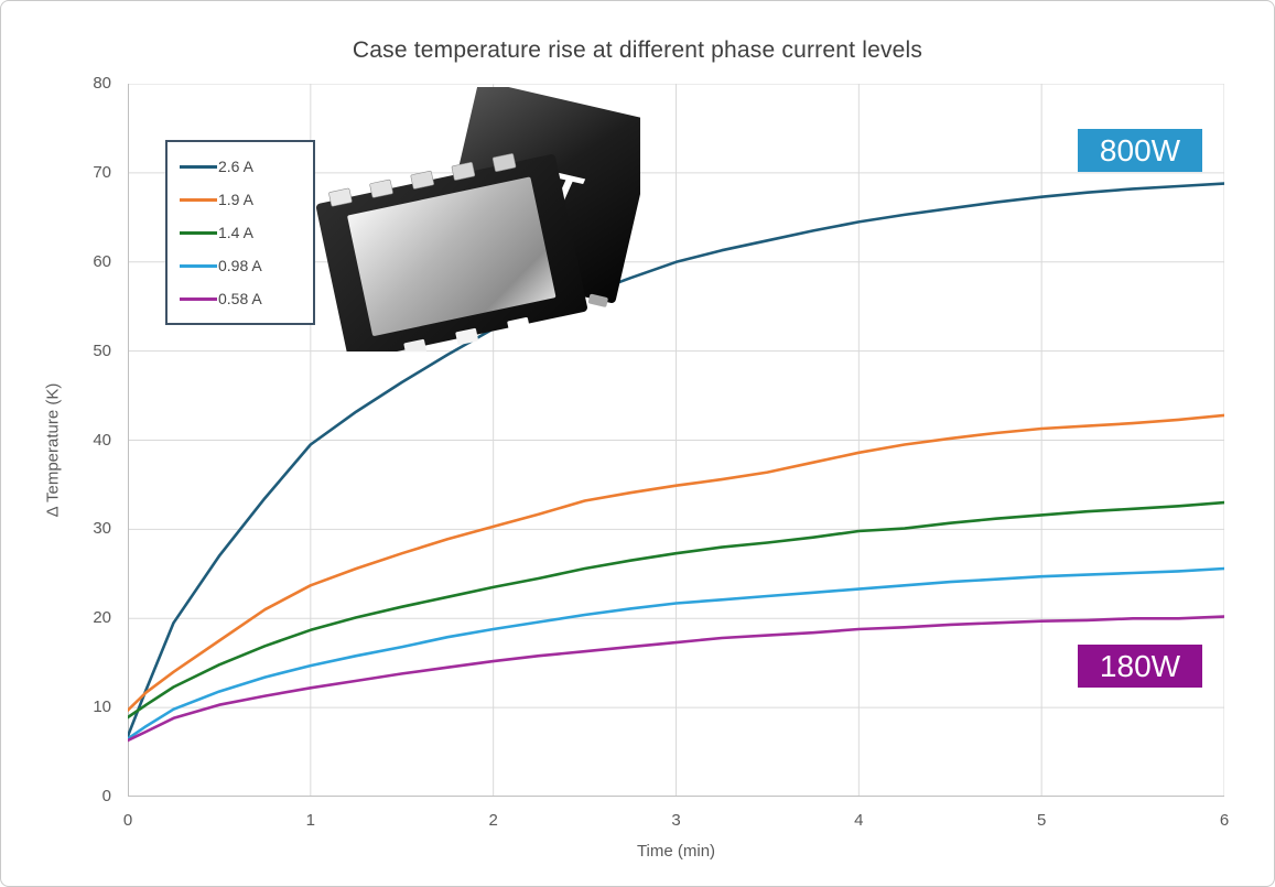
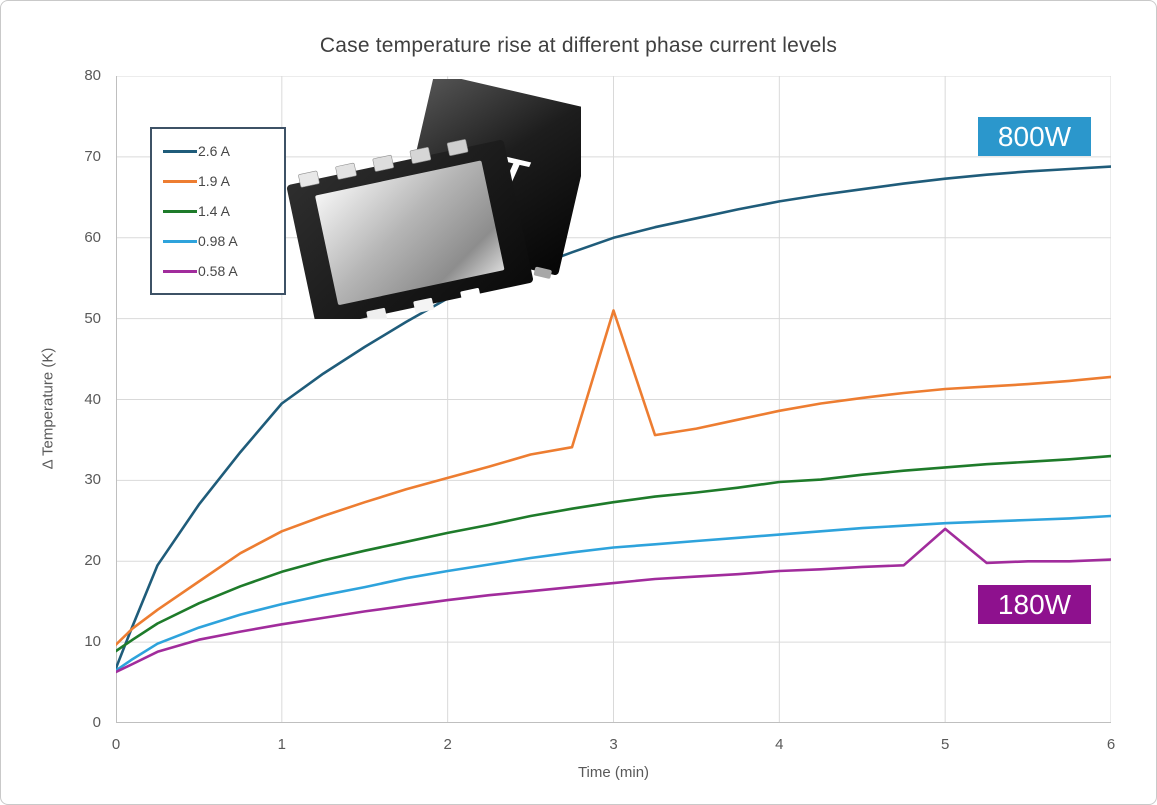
1.9 A/3: 35 -> 51
0.58 A/5: 20 -> 24
